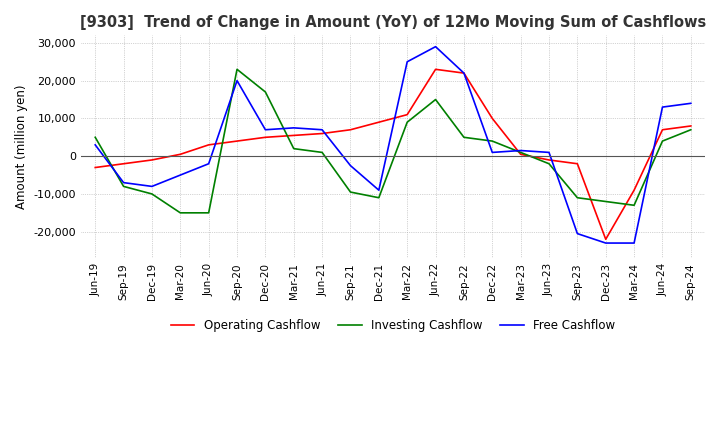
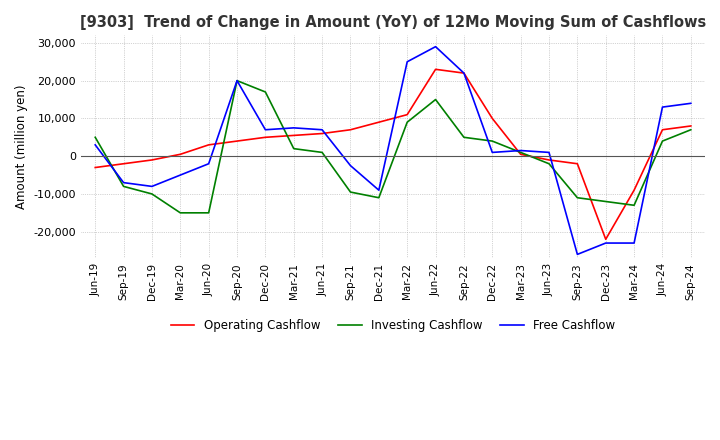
Investing Cashflow/Sep-20: 23,000 -> 20,000
Free Cashflow/Sep-23: -20,500 -> -26,000
